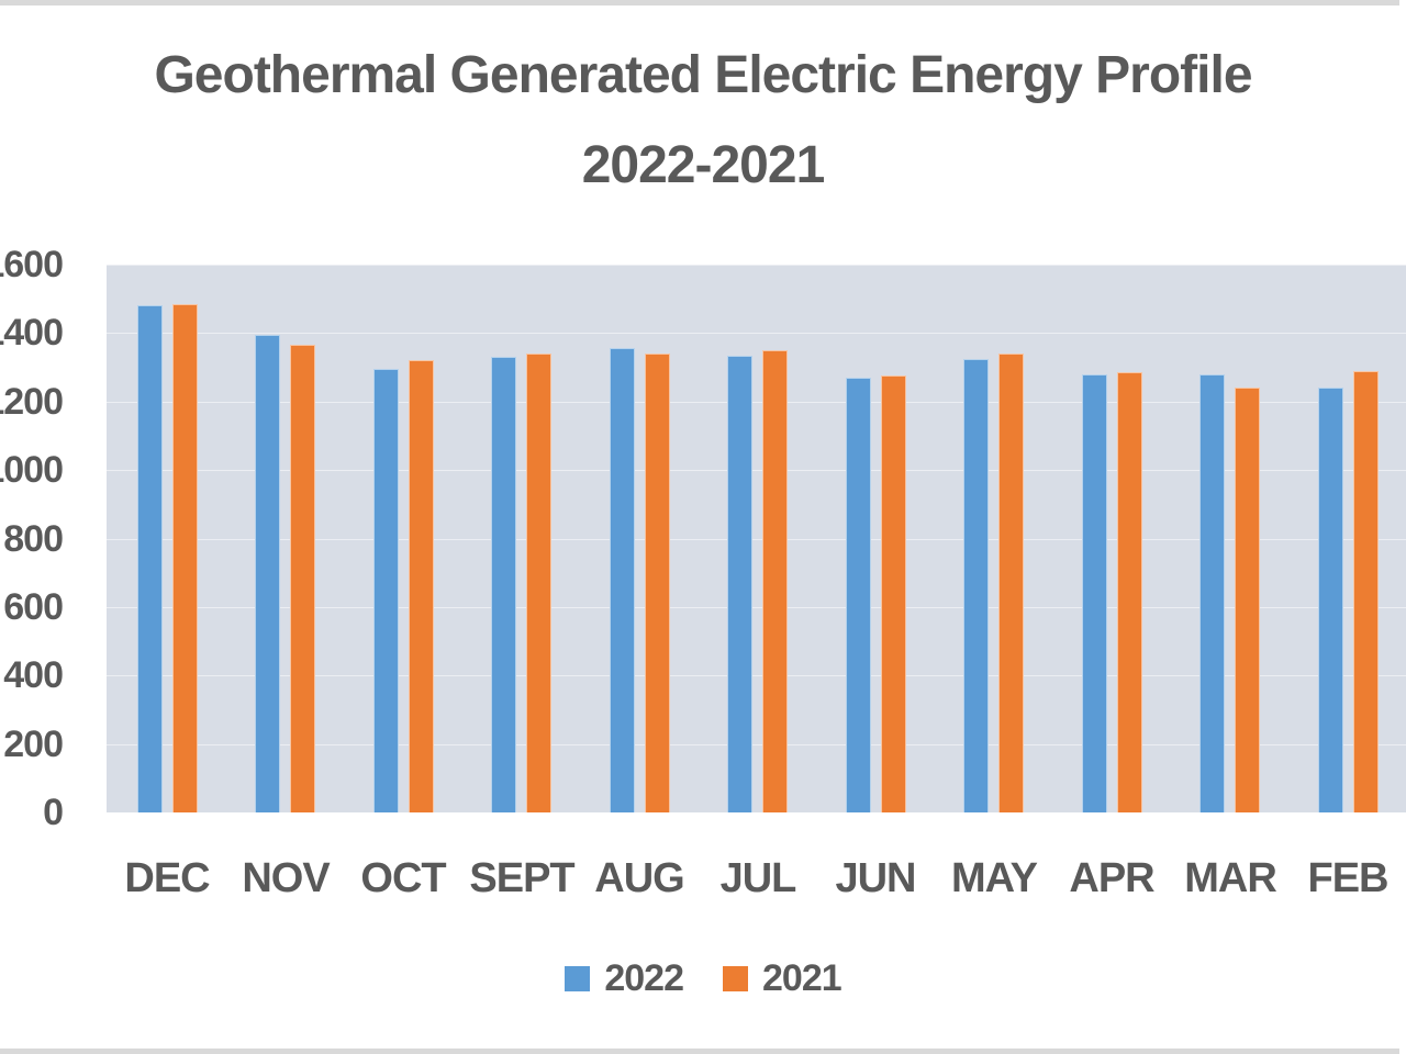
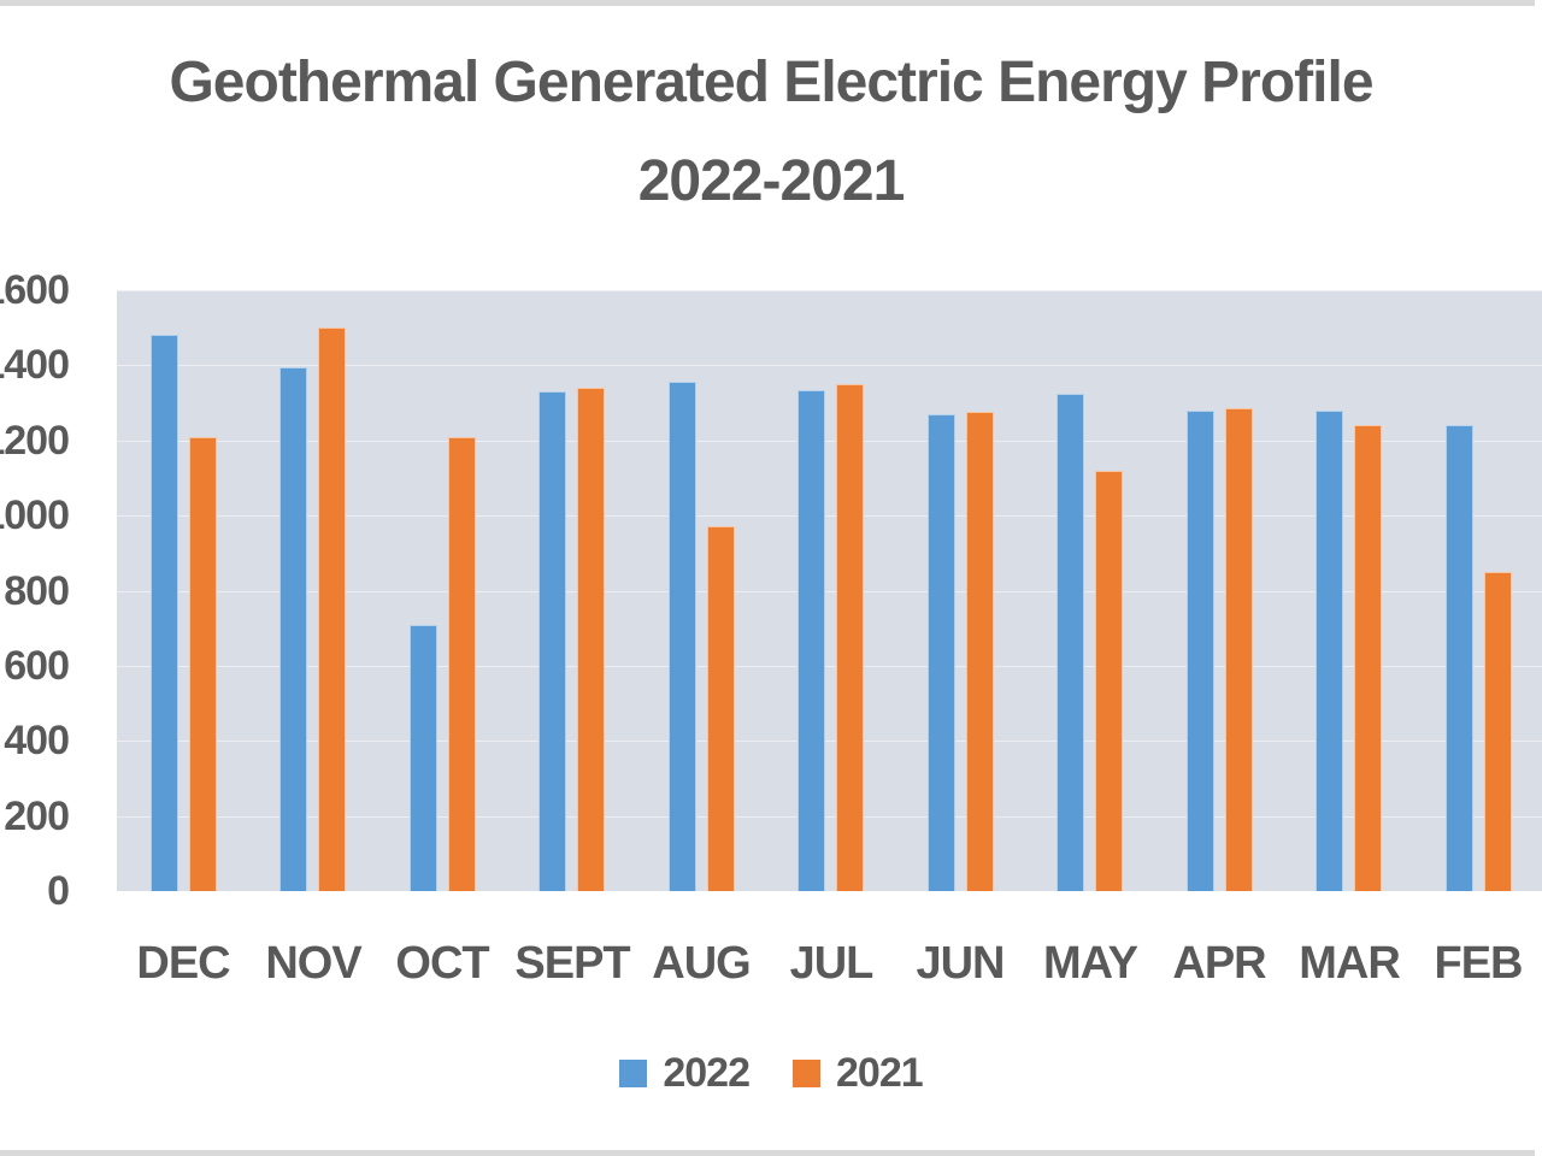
2021/DEC: 1480 -> 1210
2021/NOV: 1360 -> 1500
2022/OCT: 1300 -> 710
2021/OCT: 1320 -> 1210
2021/AUG: 1340 -> 970
2021/MAY: 1340 -> 1120
2021/FEB: 1290 -> 850
